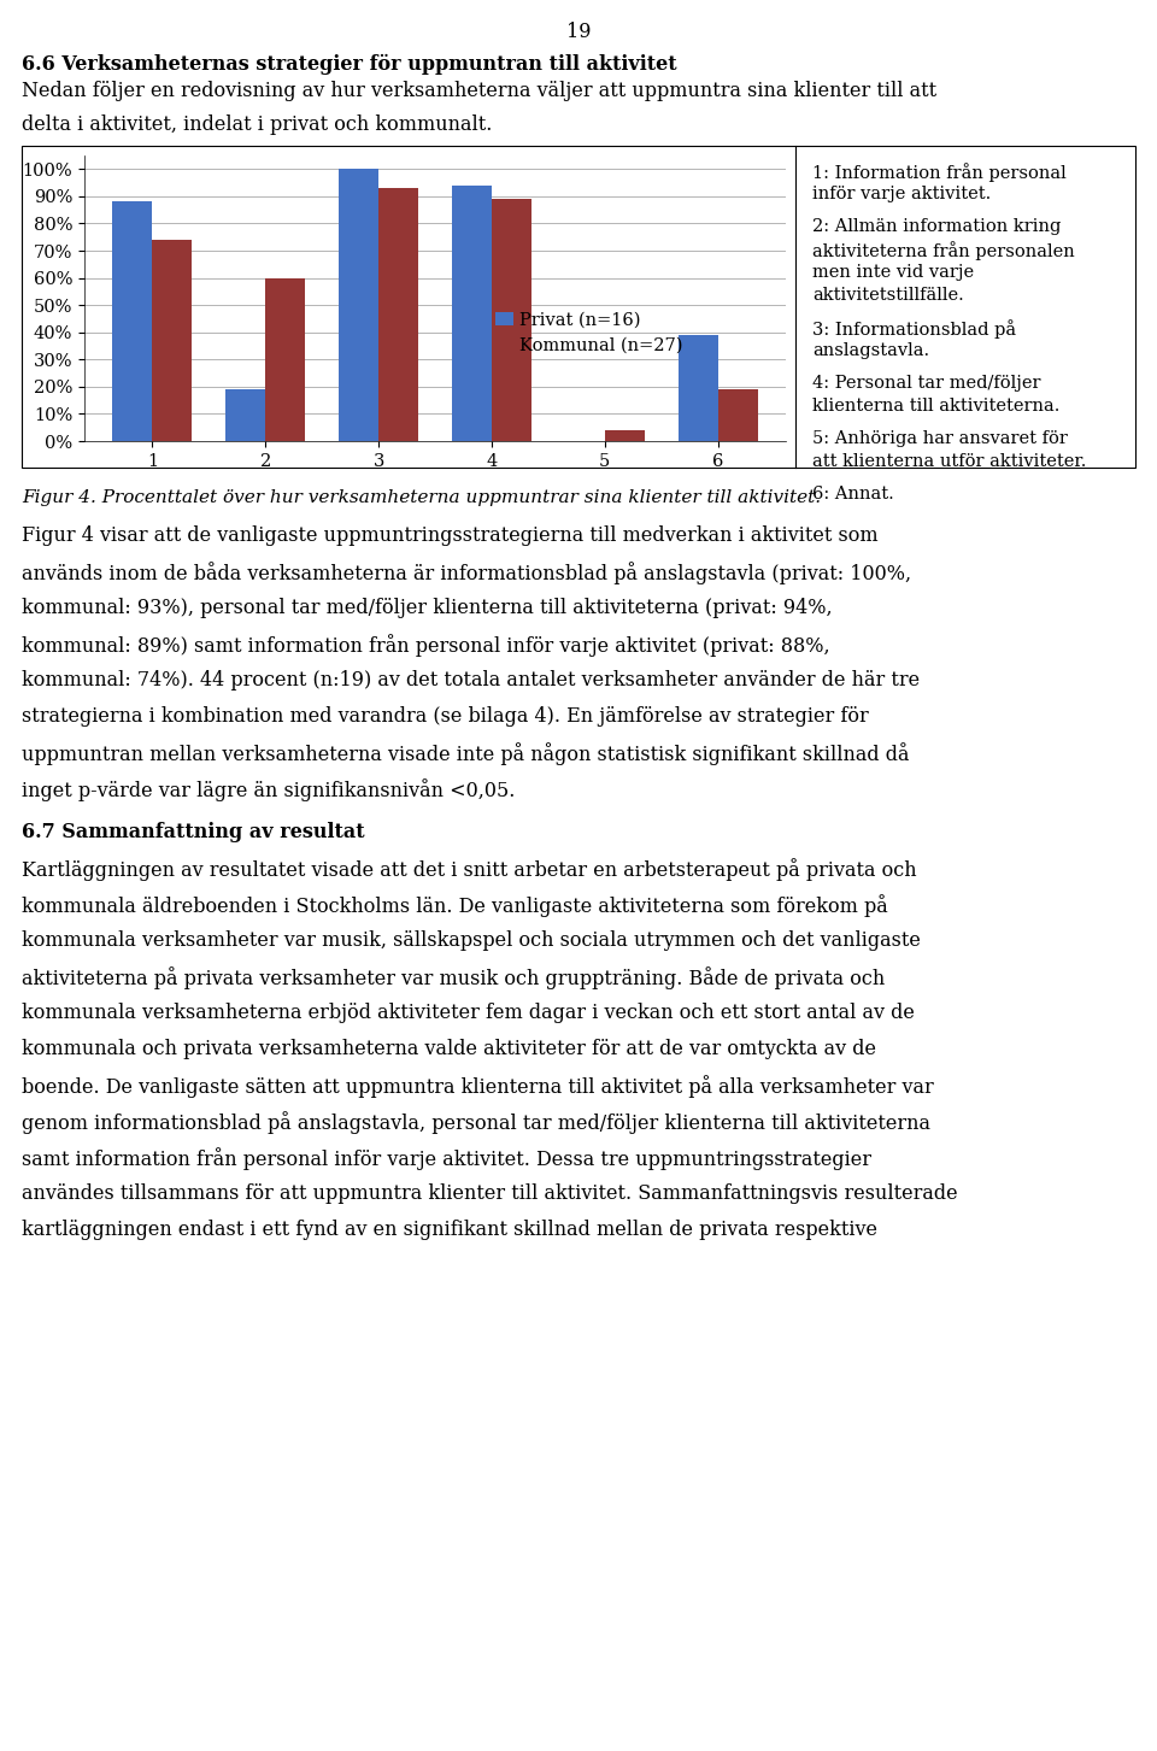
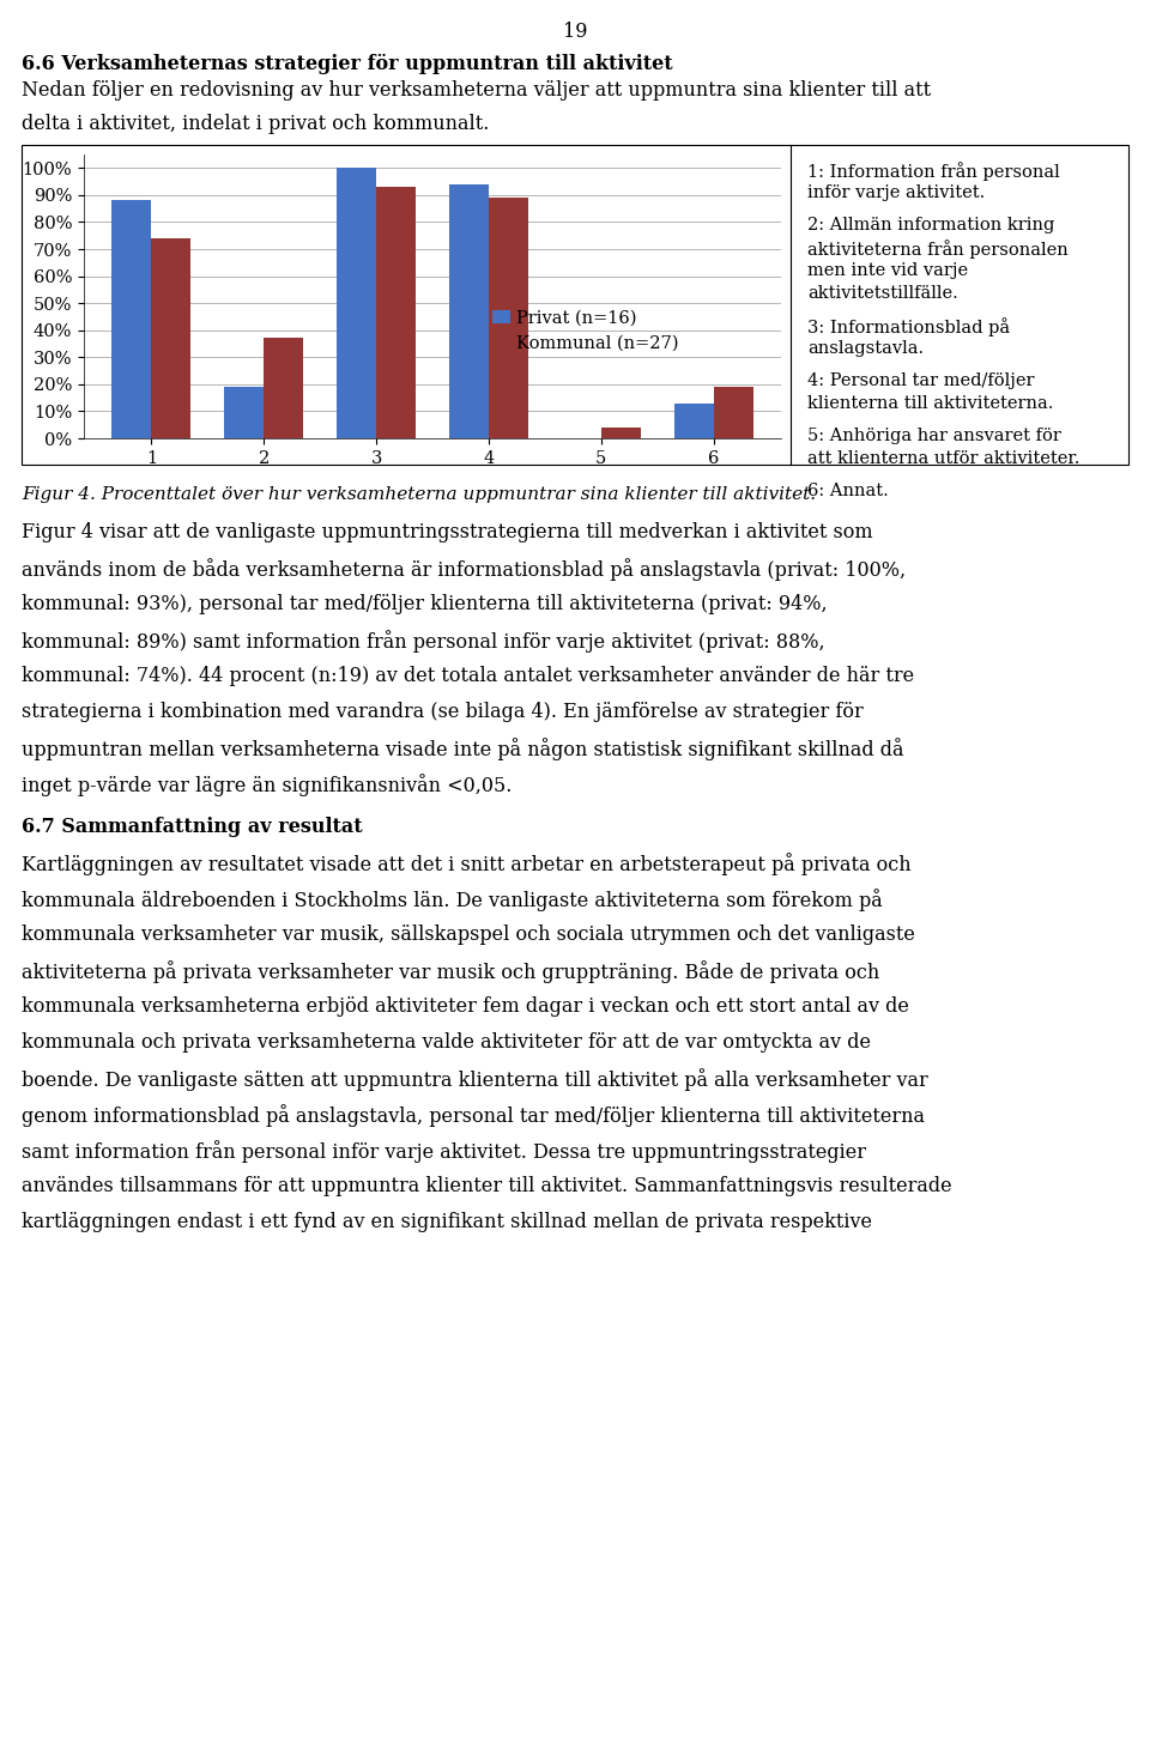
Kommunal (n=27)/2: 60% -> 37%
Privat (n=16)/6: 39% -> 13%
